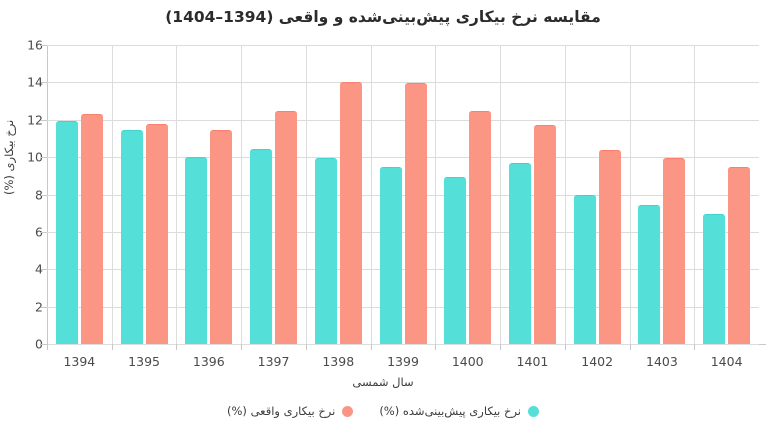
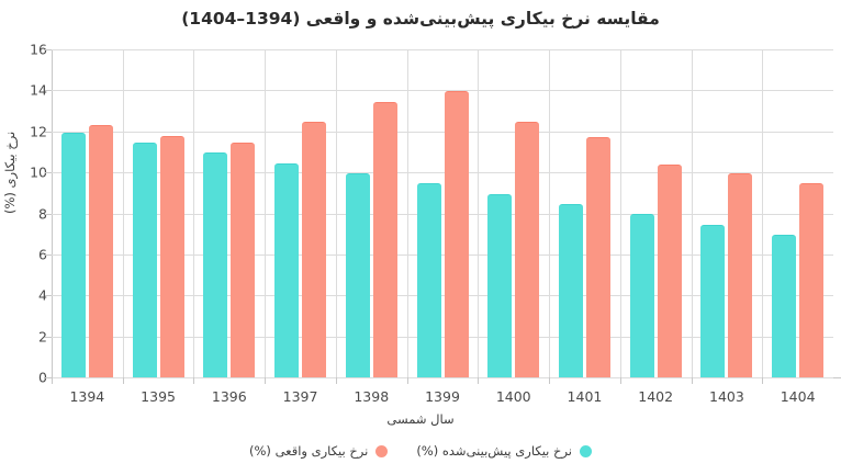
نرخ بیکاری پیش‌بینی‌شده (%)/1396: 10.0 -> 10.9
نرخ بیکاری واقعی (%)/1398: 14.0 -> 13.4
نرخ بیکاری پیش‌بینی‌شده (%)/1401: 9.7 -> 8.4
